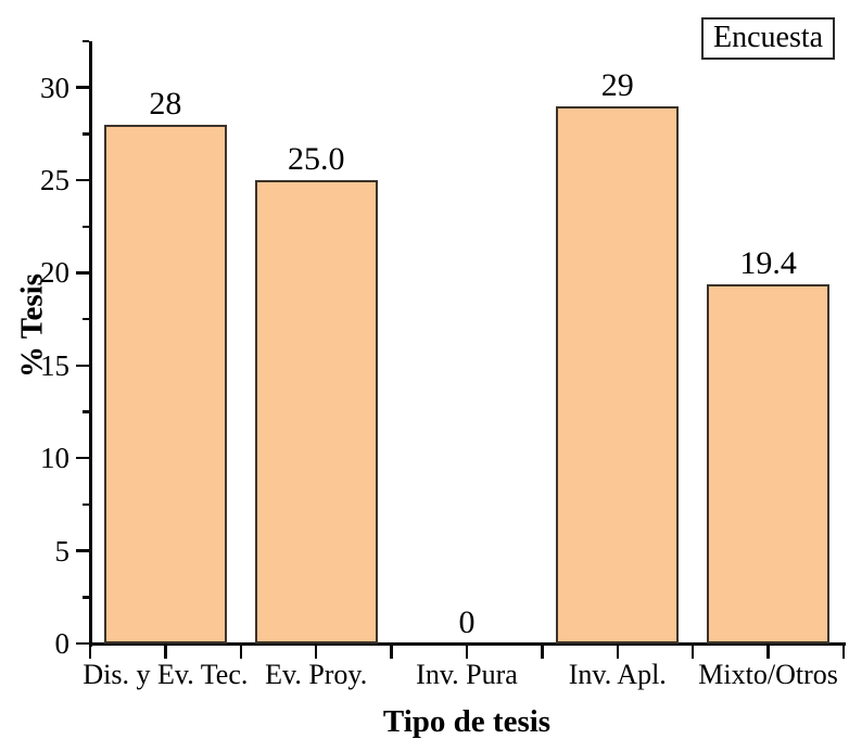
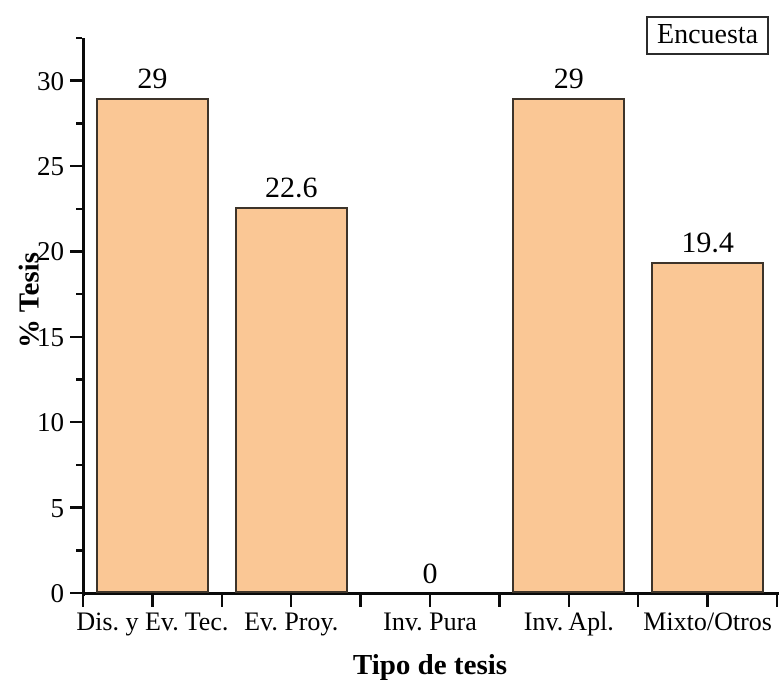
Dis. y Ev. Tec.: 28 -> 29
Ev. Proy.: 25.0 -> 22.6
